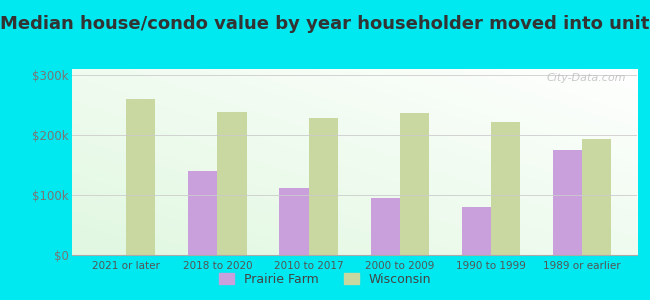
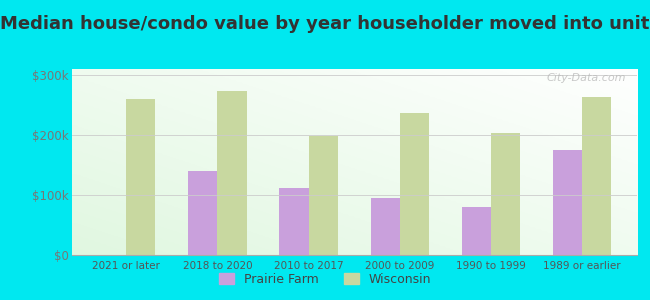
Wisconsin/2018 to 2020: $238k -> $274k
Wisconsin/2010 to 2017: $228k -> $198k
Wisconsin/1990 to 1999: $222k -> $204k
Wisconsin/1989 or earlier: $193k -> $264k
